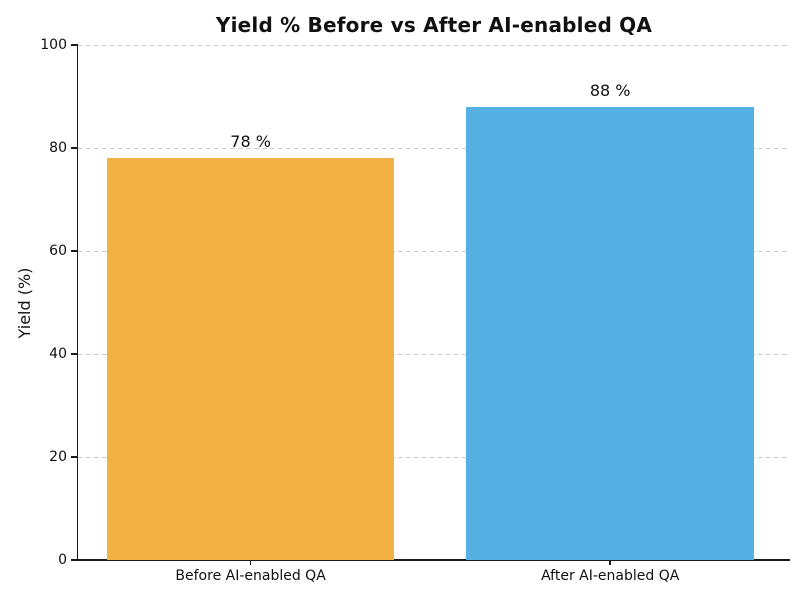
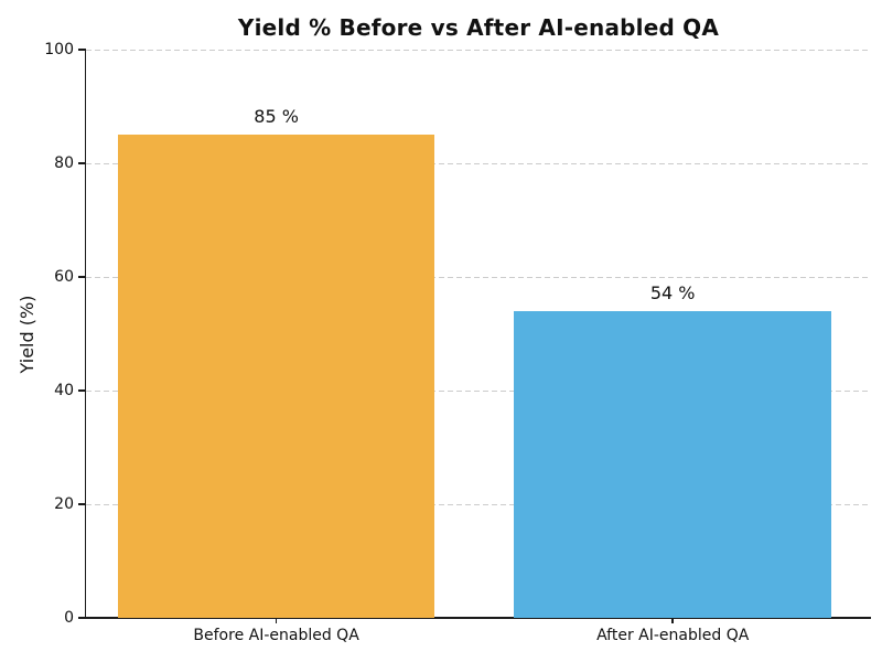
Before AI-enabled QA: 78 -> 85
After AI-enabled QA: 88 -> 54
